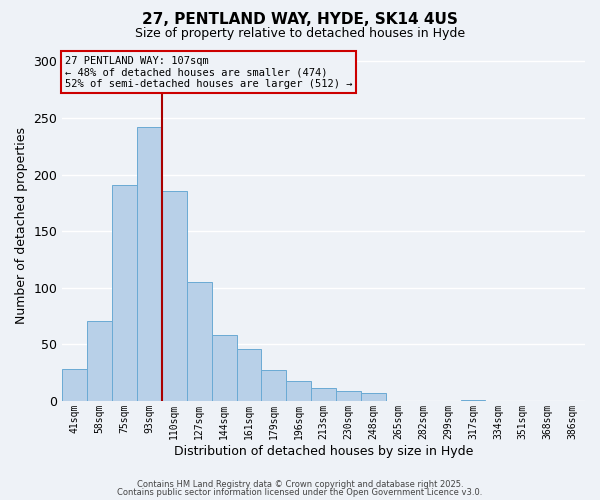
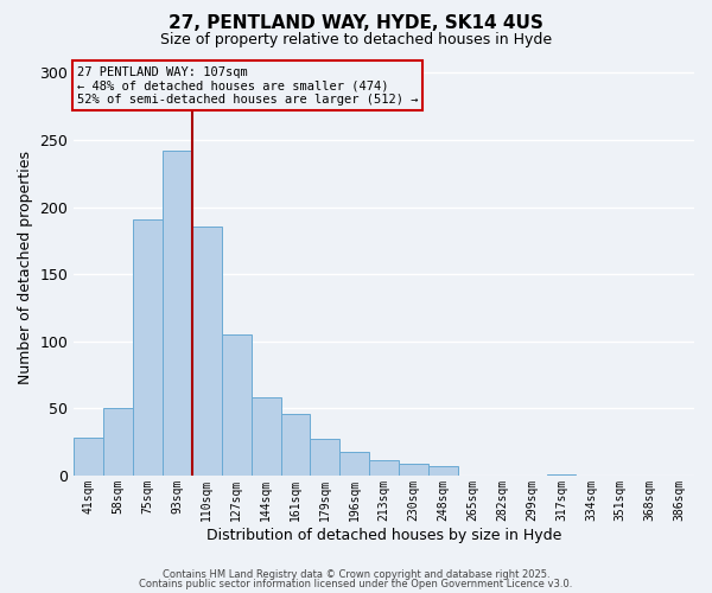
58sqm: 71 -> 50
